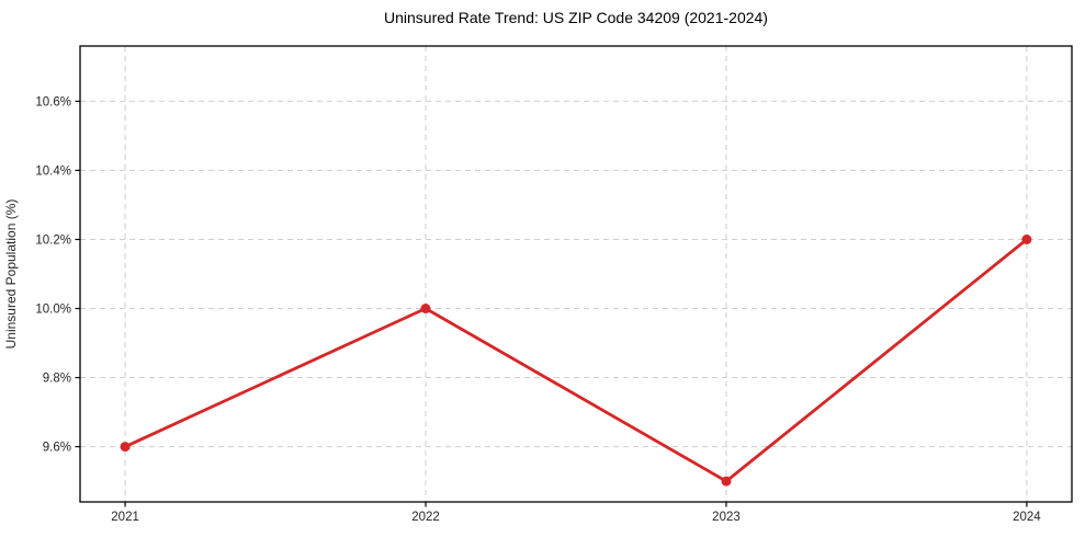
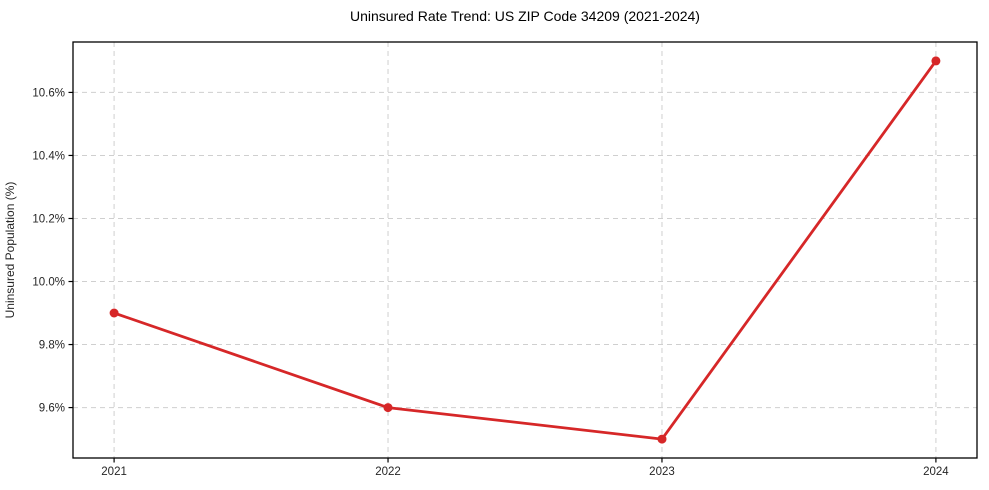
2021: 9.6% -> 9.9%
2022: 10.0% -> 9.6%
2024: 10.2% -> 10.7%
